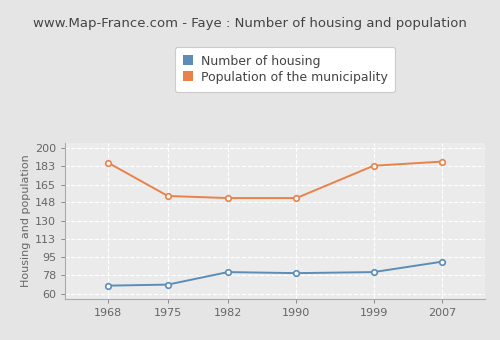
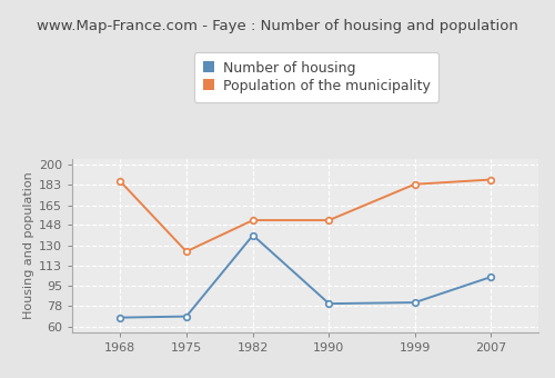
Population of the municipality/1975: 154 -> 125
Number of housing/1982: 81 -> 139
Number of housing/2007: 91 -> 103
